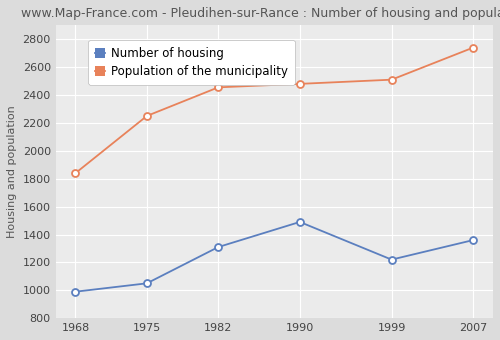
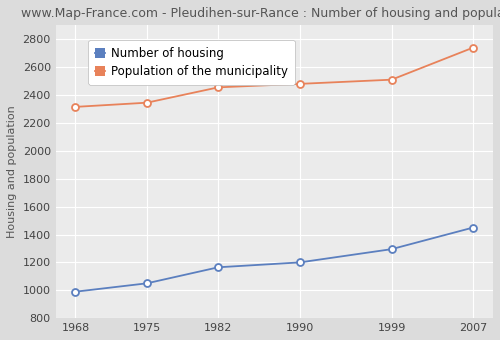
Population of the municipality/1968: 1840 -> 2320
Population of the municipality/1975: 2250 -> 2340
Number of housing/1982: 1310 -> 1160
Number of housing/1990: 1490 -> 1200
Number of housing/1999: 1220 -> 1300
Number of housing/2007: 1360 -> 1450
